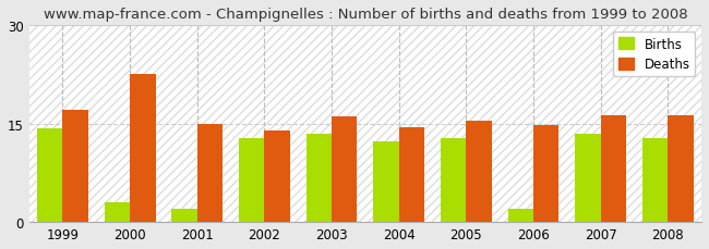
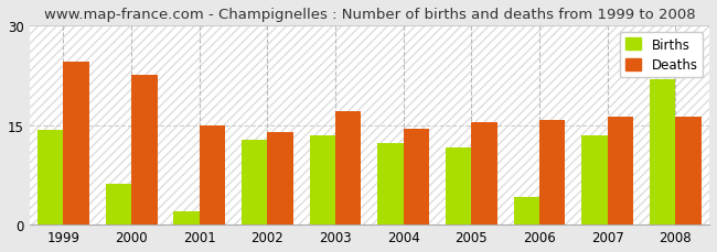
Deaths/1999: 17.0 -> 24.6
Births/2000: 3.0 -> 6.2
Deaths/2003: 16.0 -> 17.0
Births/2005: 12.8 -> 11.6
Births/2006: 2.0 -> 4.2
Deaths/2006: 14.8 -> 15.8
Births/2008: 12.7 -> 21.8
